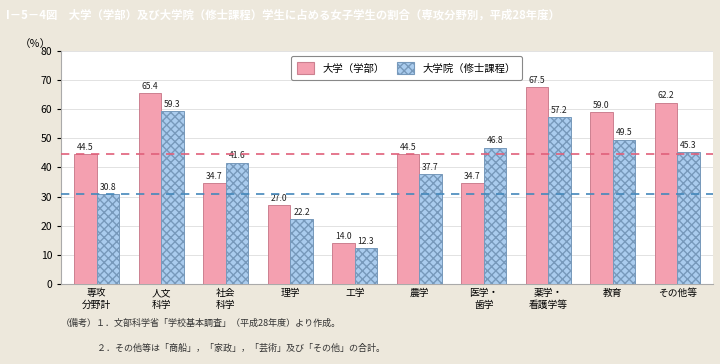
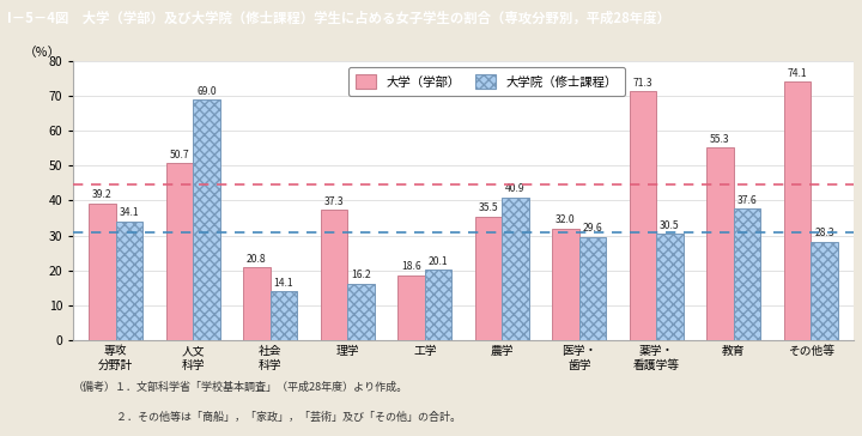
大学（学部）/専攻 分野計: 44.5 -> 39.2
大学院（修士課程）/専攻 分野計: 30.8 -> 34.1
大学（学部）/人文 科学: 65.4 -> 50.7
大学院（修士課程）/人文 科学: 59.3 -> 69.0
大学（学部）/社会 科学: 34.7 -> 20.8
大学院（修士課程）/社会 科学: 41.6 -> 14.1
大学（学部）/理学: 27.0 -> 37.3
大学院（修士課程）/理学: 22.2 -> 16.2
大学（学部）/工学: 14.0 -> 18.6
大学院（修士課程）/工学: 12.3 -> 20.1
大学（学部）/農学: 44.5 -> 35.5
大学院（修士課程）/農学: 37.7 -> 40.9
大学（学部）/医学・ 歯学: 34.7 -> 32.0
大学院（修士課程）/医学・ 歯学: 46.8 -> 29.6
大学（学部）/薬学・ 看護学等: 67.5 -> 71.3
大学院（修士課程）/薬学・ 看護学等: 57.2 -> 30.5
大学（学部）/教育: 59.0 -> 55.3
大学院（修士課程）/教育: 49.5 -> 37.6
大学（学部）/その他等: 62.2 -> 74.1
大学院（修士課程）/その他等: 45.3 -> 28.3
